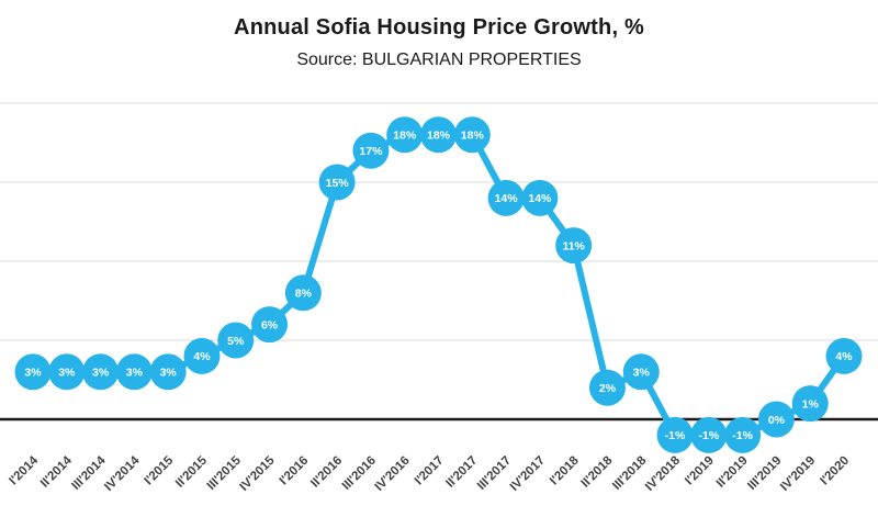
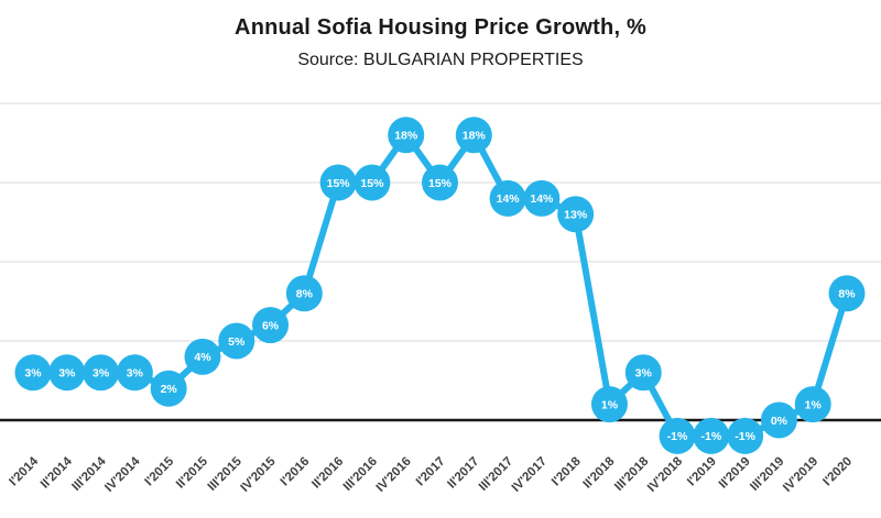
I'2015: 3% -> 2%
III'2016: 17% -> 15%
I'2017: 18% -> 15%
I'2018: 11% -> 13%
II'2018: 2% -> 1%
I'2020: 4% -> 8%
